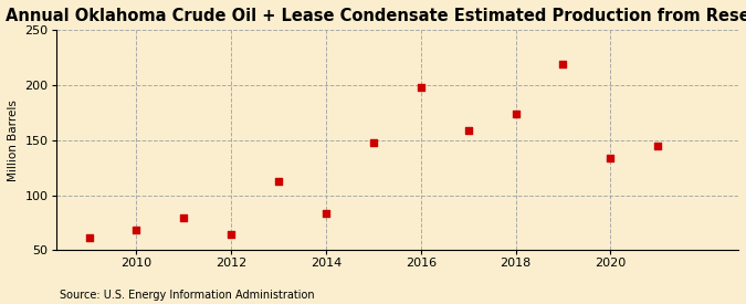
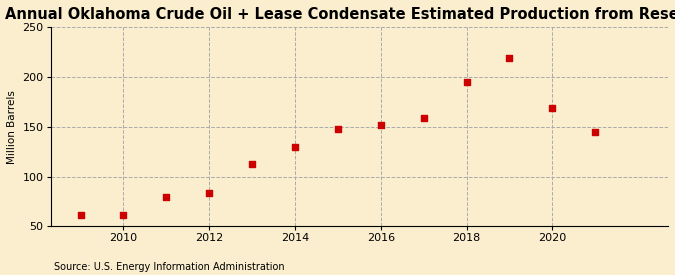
2010: 68 -> 61
2012: 64 -> 84
2014: 84 -> 130
2016: 198 -> 152
2018: 174 -> 195
2020: 134 -> 169
